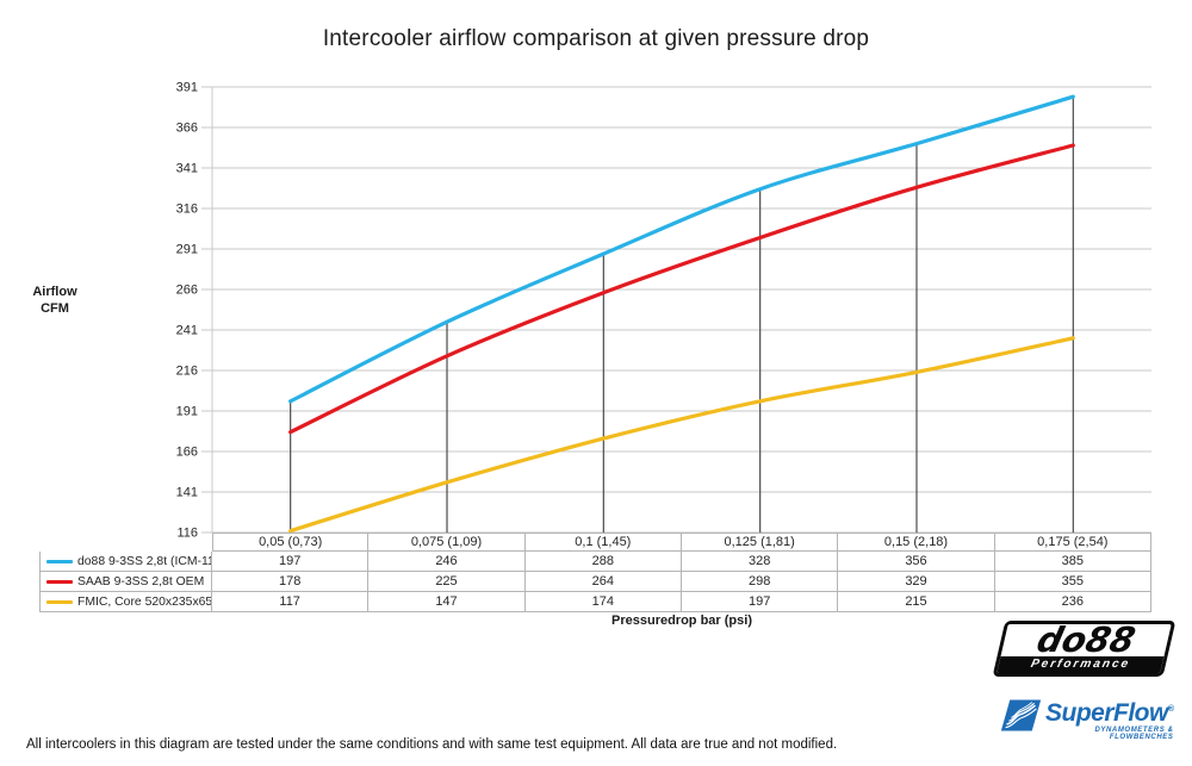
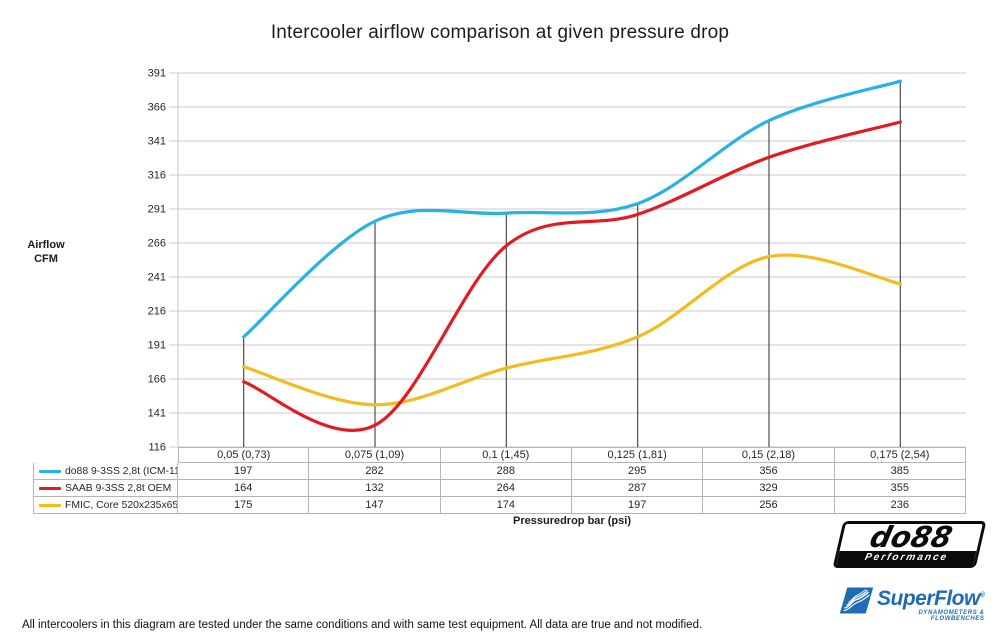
SAAB 9-3SS 2,8t OEM/0,05 (0,73): 178 -> 164
FMIC, Core 520x235x65mm/0,05 (0,73): 117 -> 175
do88 9-3SS 2,8t (ICM-110)/0,075 (1,09): 246 -> 282
SAAB 9-3SS 2,8t OEM/0,075 (1,09): 225 -> 132
do88 9-3SS 2,8t (ICM-110)/0,125 (1,81): 328 -> 295
SAAB 9-3SS 2,8t OEM/0,125 (1,81): 298 -> 287
FMIC, Core 520x235x65mm/0,15 (2,18): 215 -> 256
